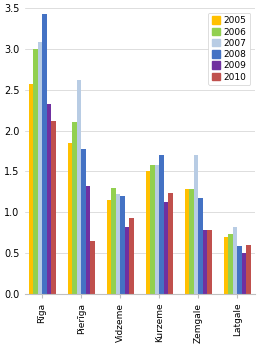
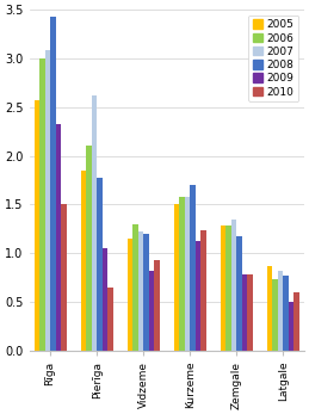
2010/Rīga: 2.12 -> 1.51
2009/Pierīga: 1.32 -> 1.05
2007/Zemgale: 1.70 -> 1.35
2005/Latgale: 0.70 -> 0.87
2008/Latgale: 0.58 -> 0.77
